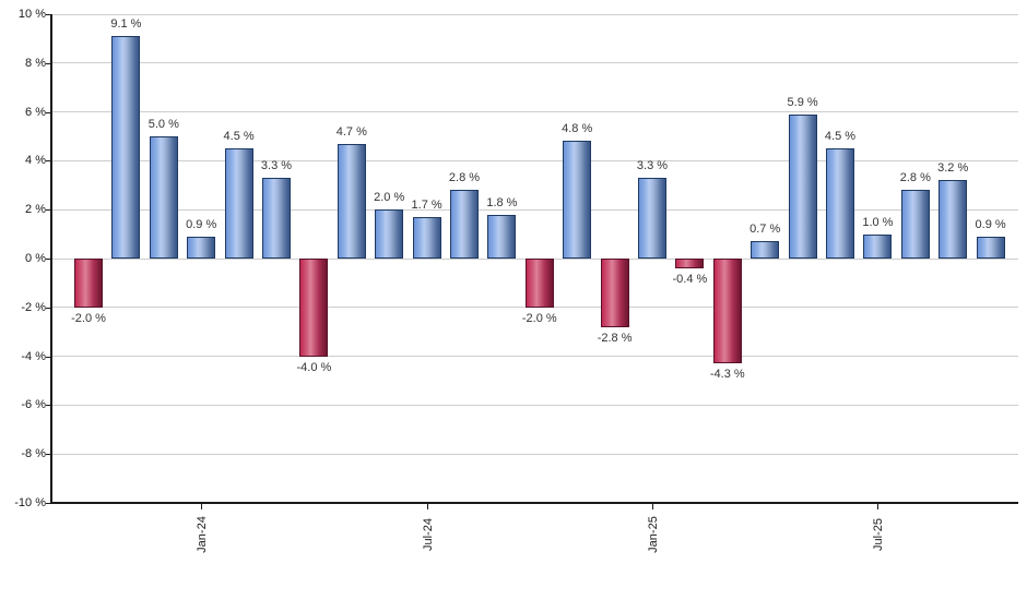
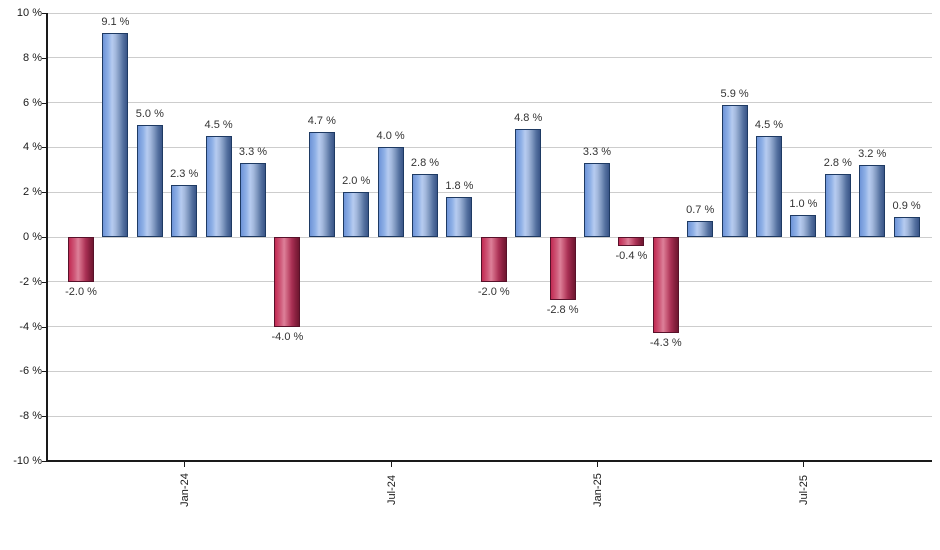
Jan-24: 0.9 -> 2.3
Jul-24: 1.7 -> 4.0
